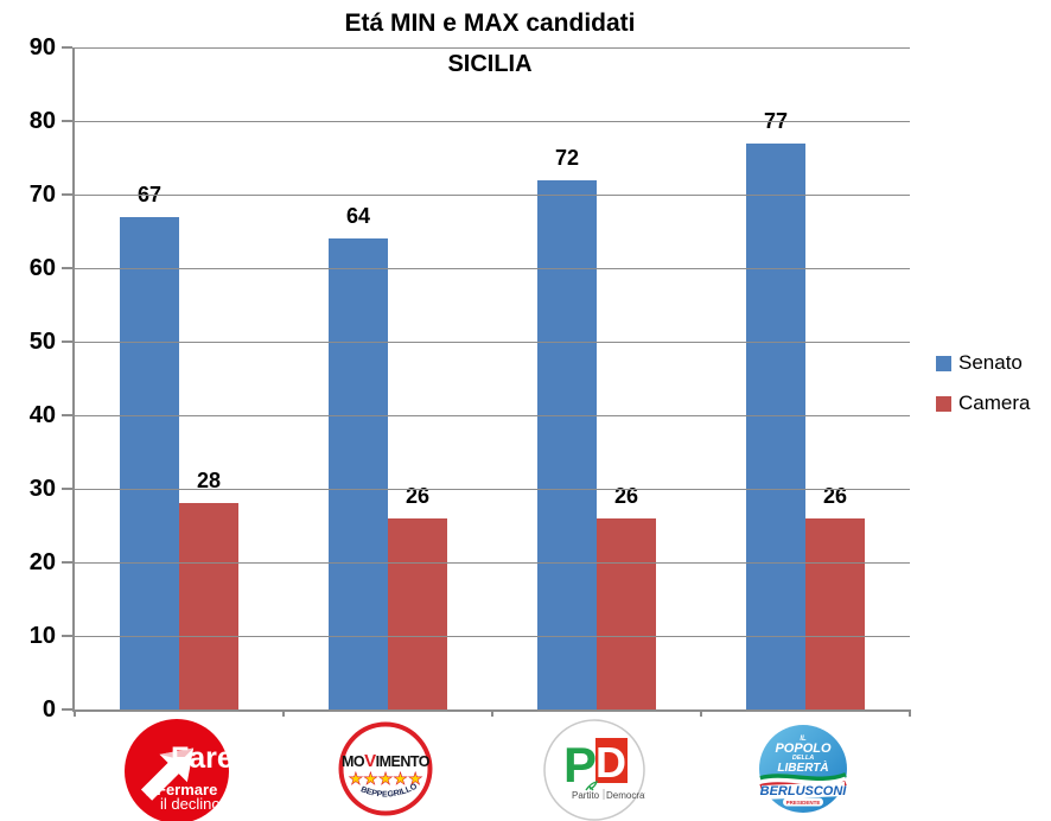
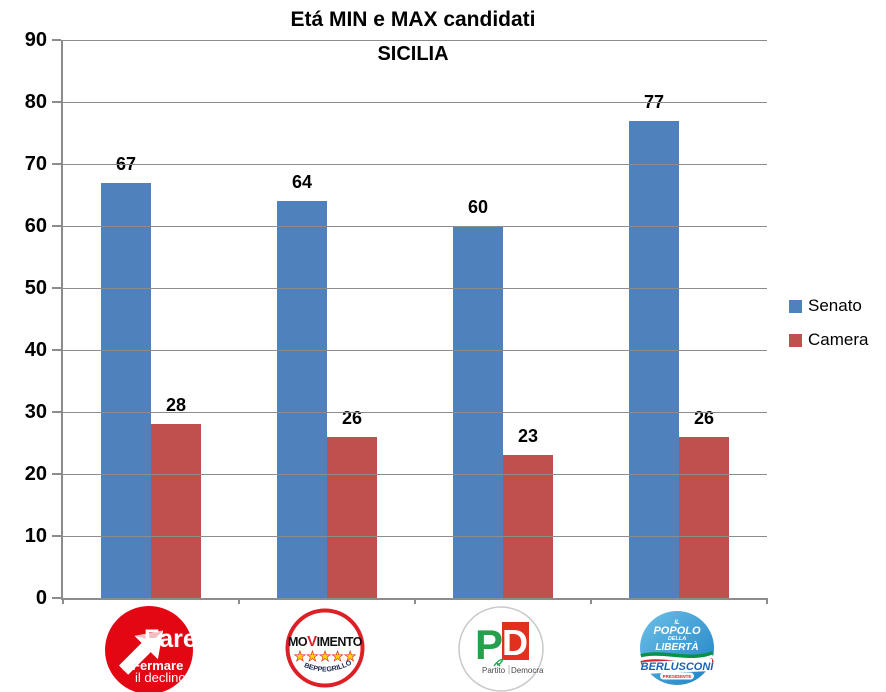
Senato/Partito Democratico: 72 -> 60
Camera/Partito Democratico: 26 -> 23
